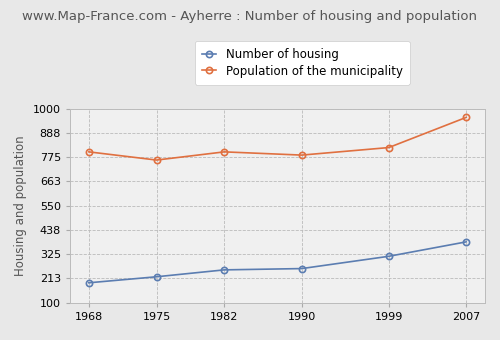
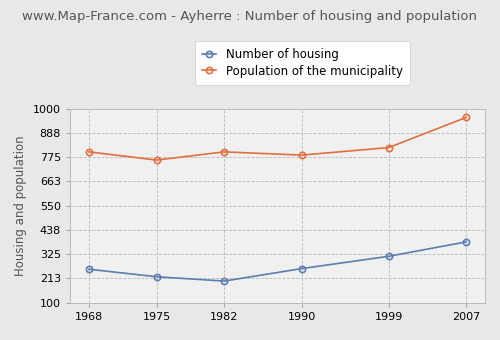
Number of housing/1968: 192 -> 255
Number of housing/1982: 252 -> 200
